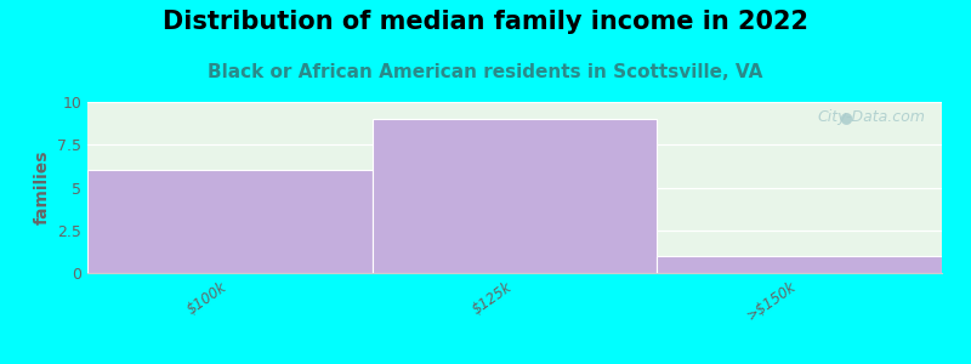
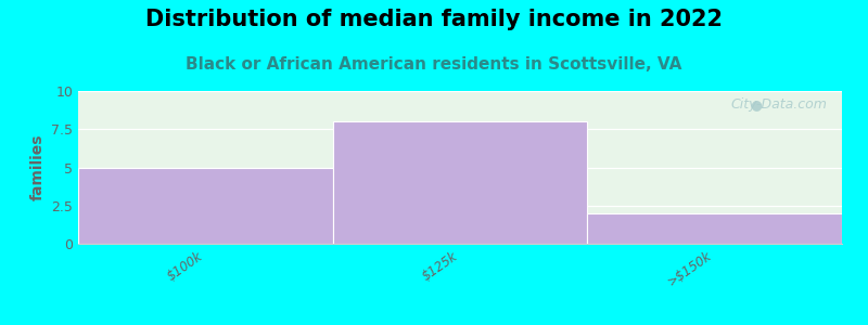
$100k: 6 -> 5
$125k: 9 -> 8
>$150k: 1 -> 2
